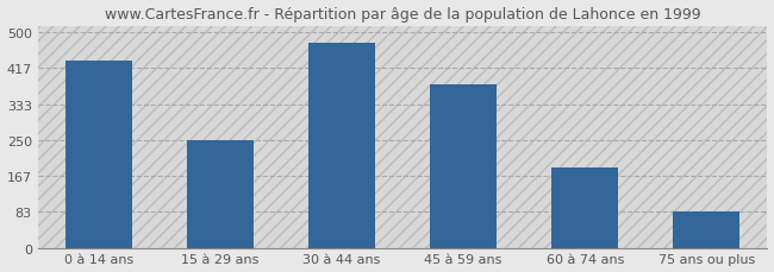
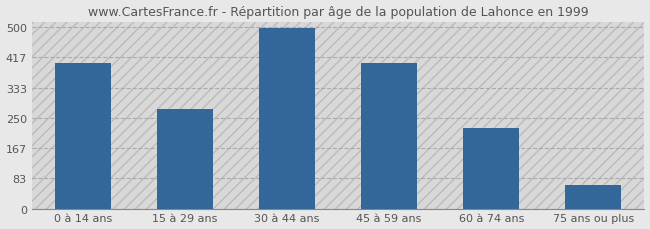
0 à 14 ans: 435 -> 400
15 à 29 ans: 250 -> 275
30 à 44 ans: 475 -> 496
45 à 59 ans: 380 -> 401
60 à 74 ans: 185 -> 222
75 ans ou plus: 85 -> 65
